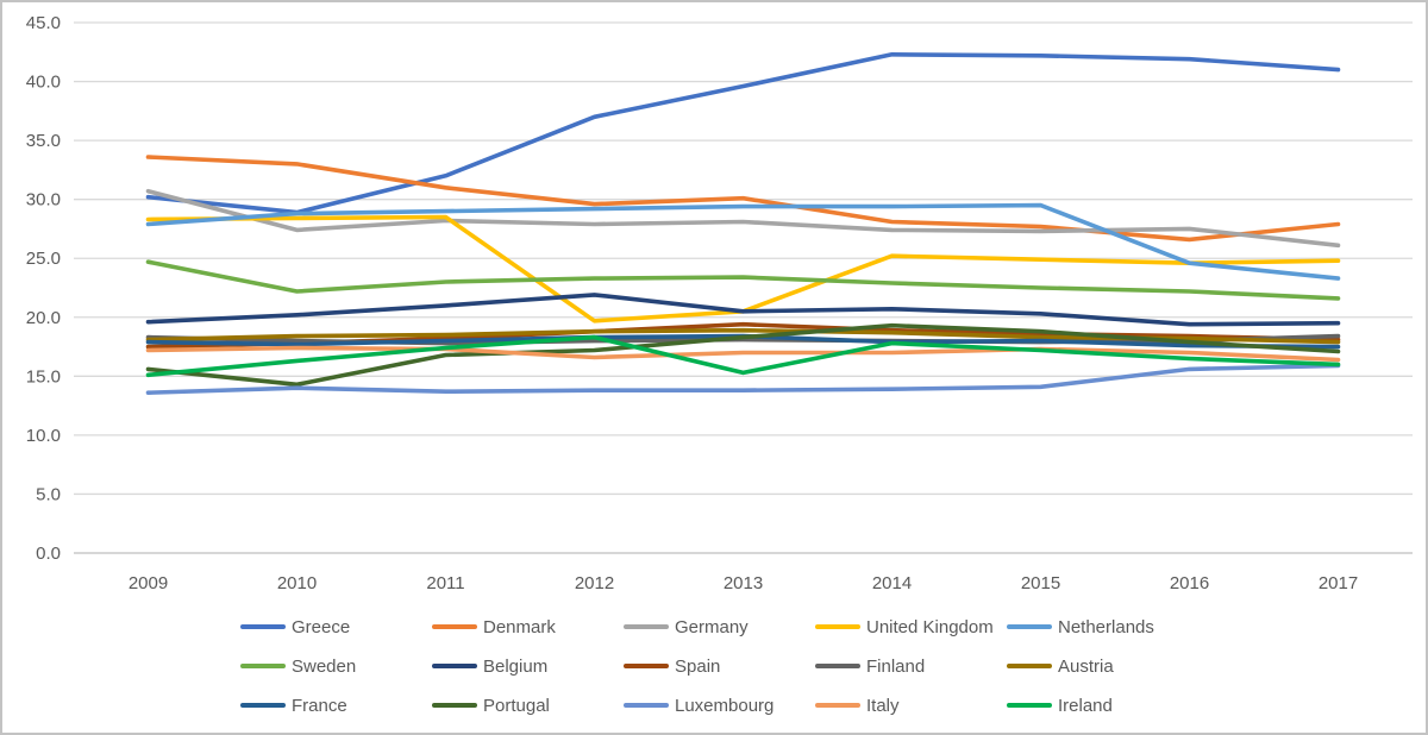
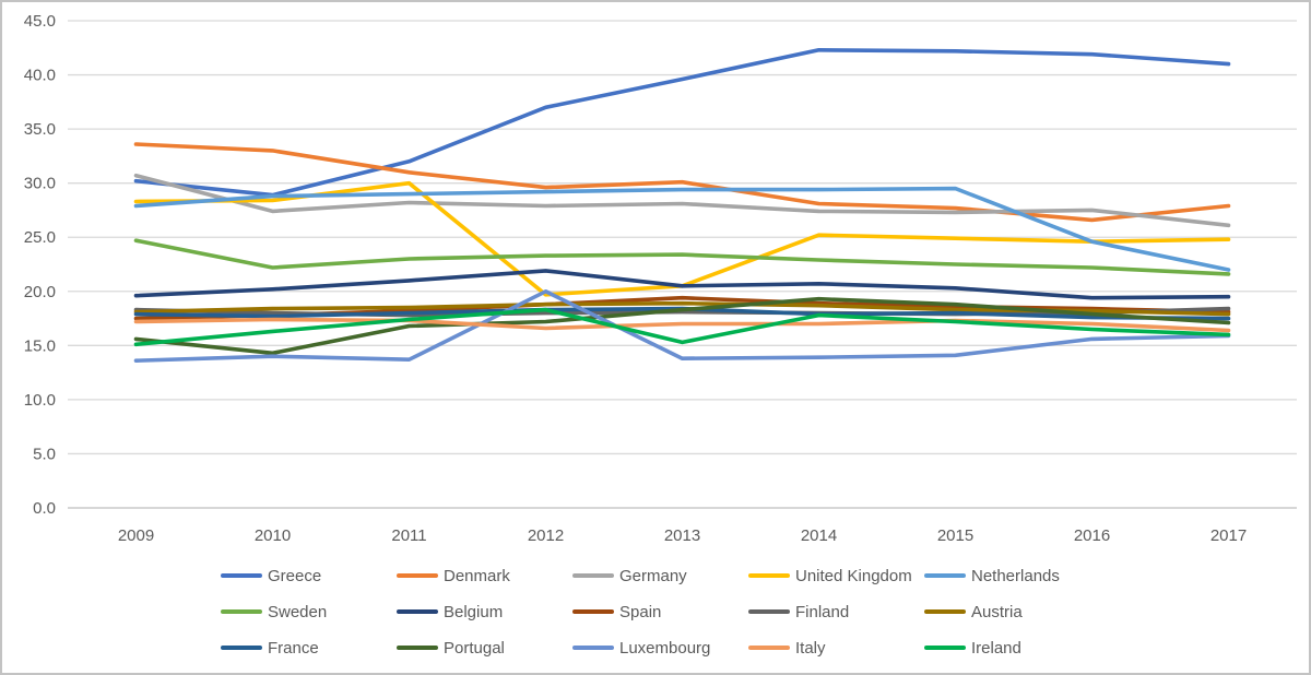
United Kingdom/2011: 28 -> 30
Luxembourg/2012: 14 -> 20
Netherlands/2017: 23 -> 22
